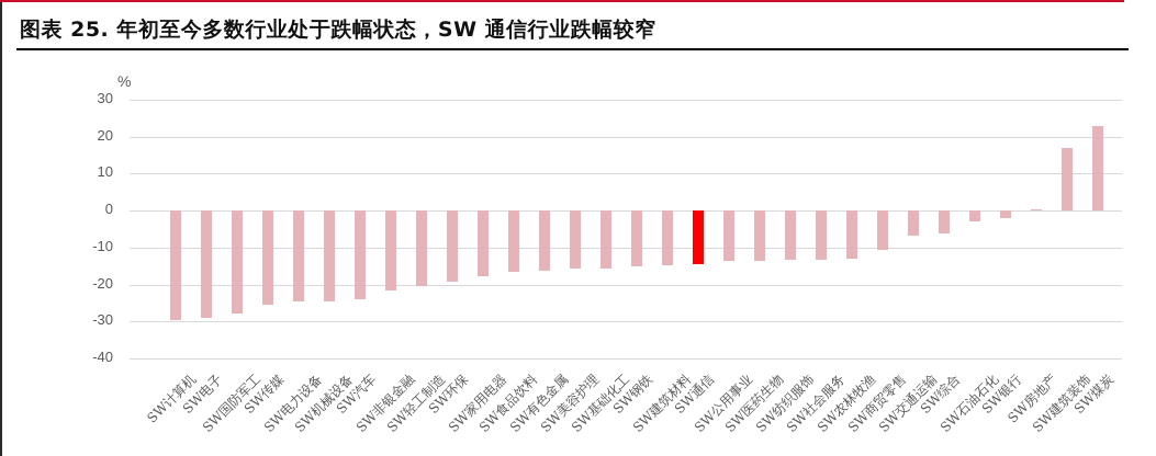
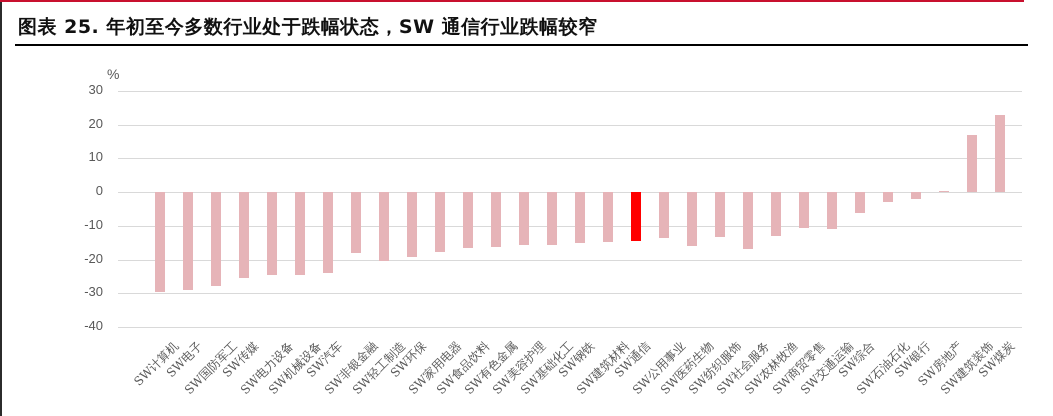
SW非银金融: -22 -> -18
SW医药生物: -14 -> -16
SW社会服务: -13 -> -17
SW交通运输: -7 -> -11
